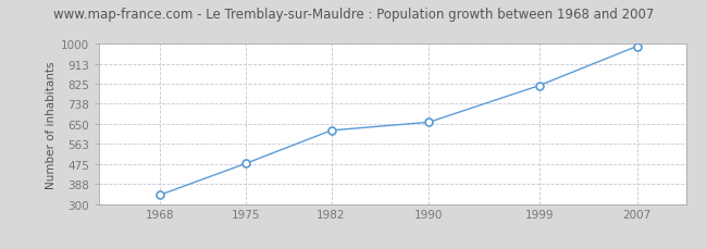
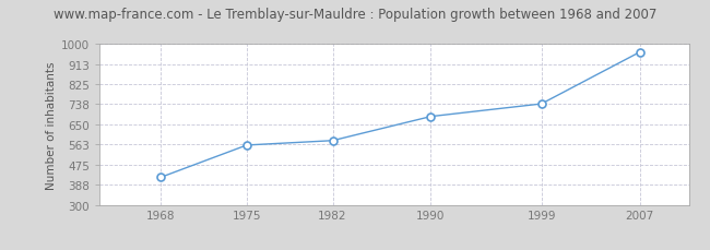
1968: 340 -> 420
1975: 477 -> 560
1982: 622 -> 580
1990: 658 -> 685
1999: 818 -> 740
2007: 990 -> 965
